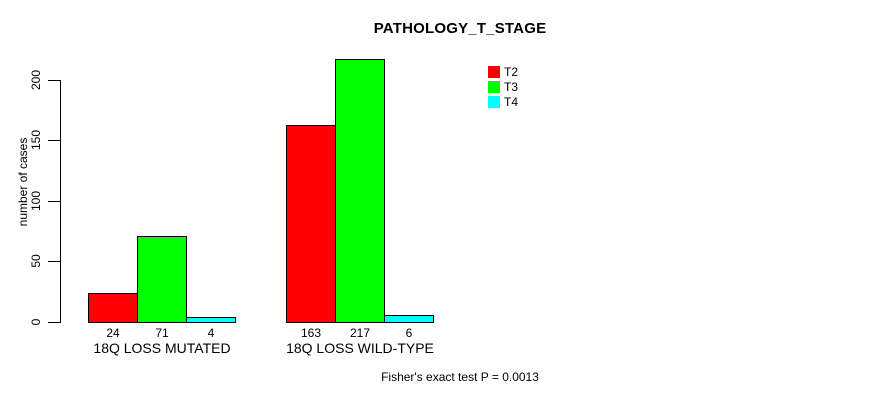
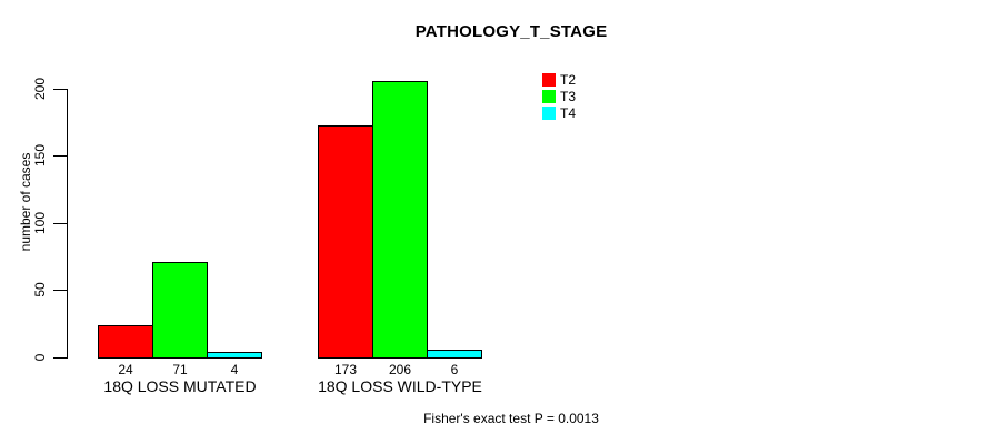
T2/18Q LOSS WILD-TYPE: 163 -> 173
T3/18Q LOSS WILD-TYPE: 217 -> 206
